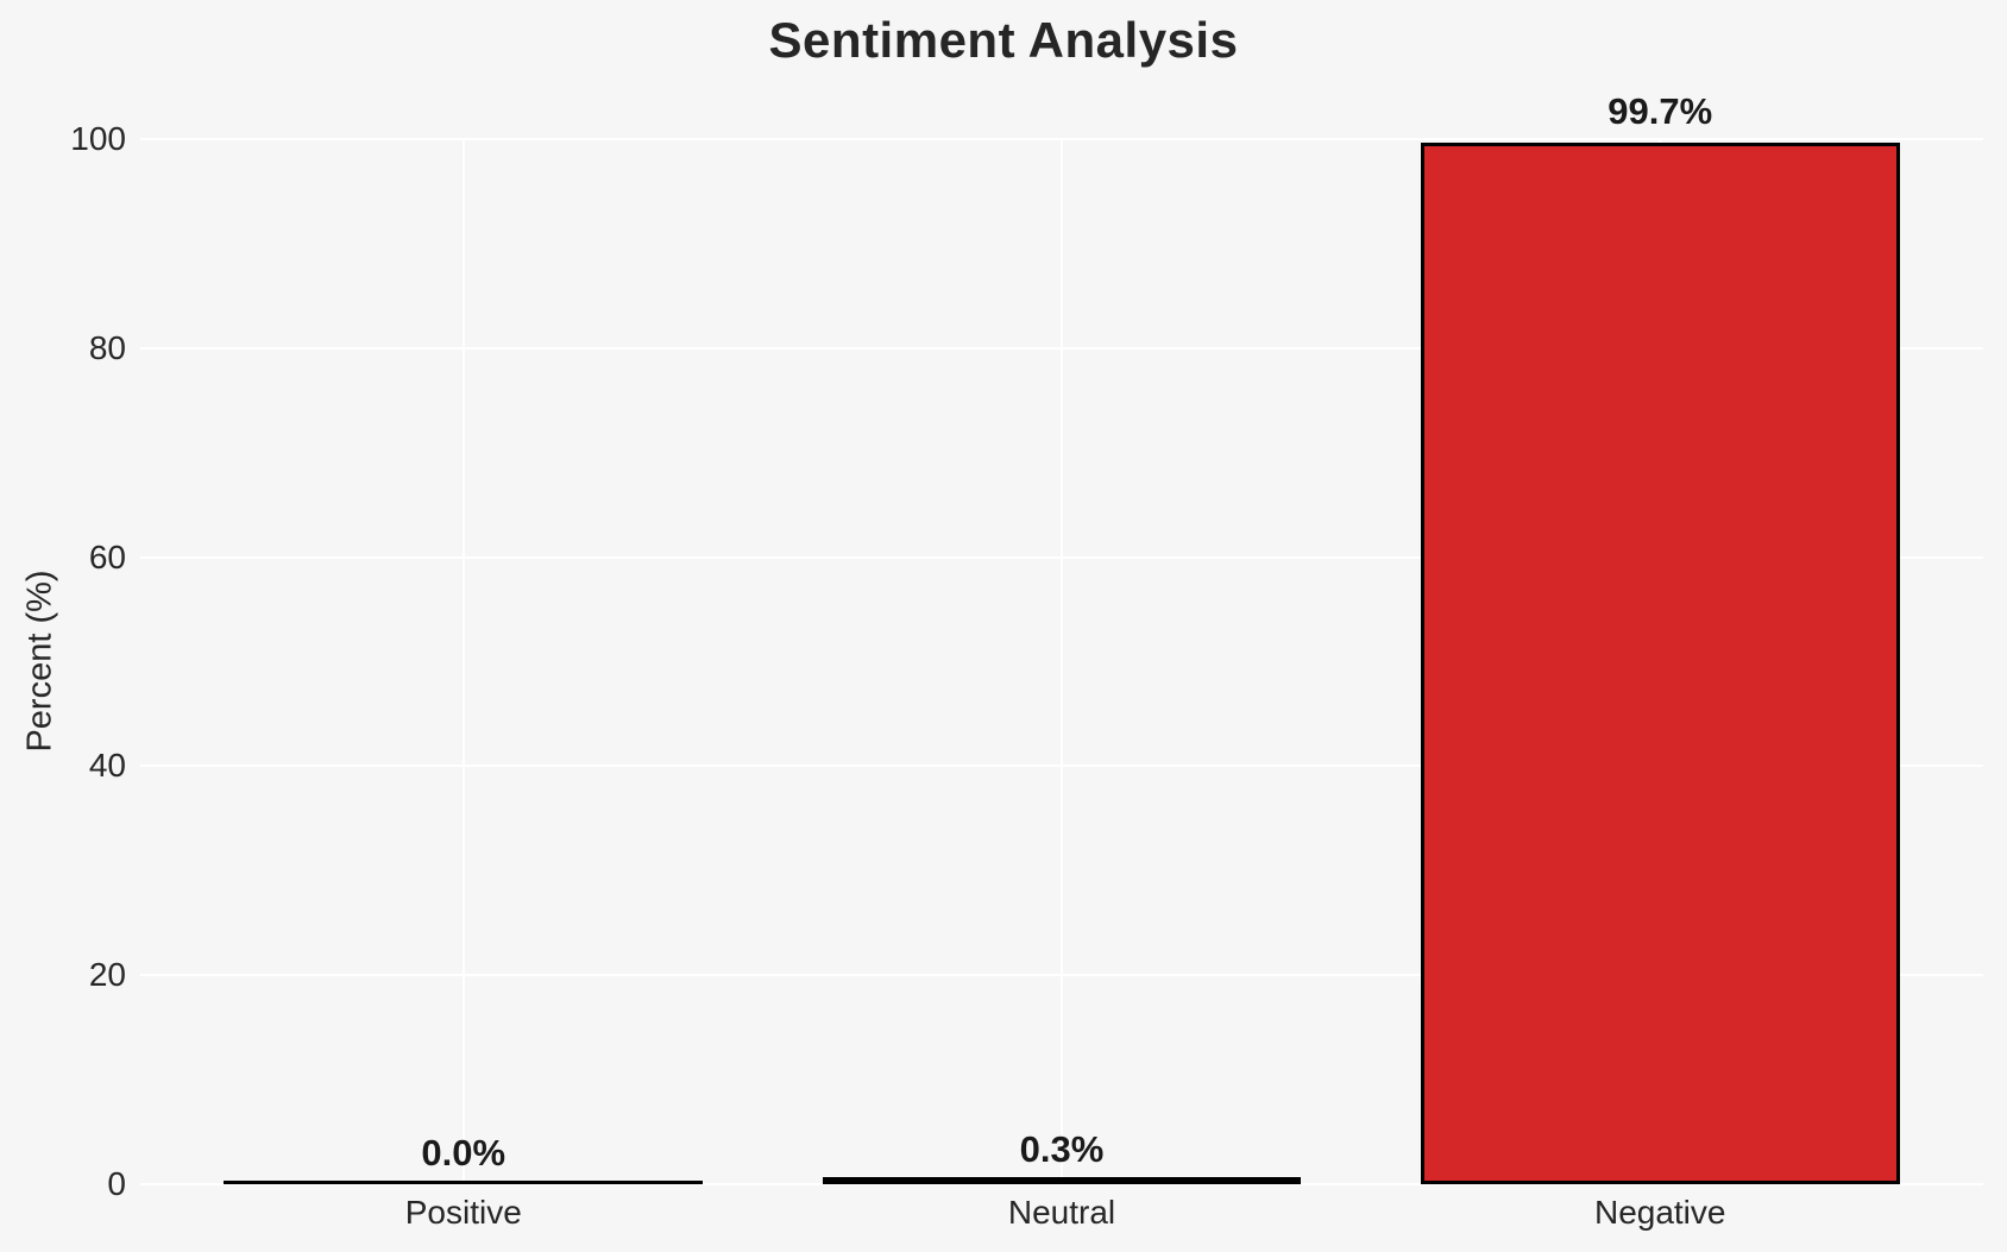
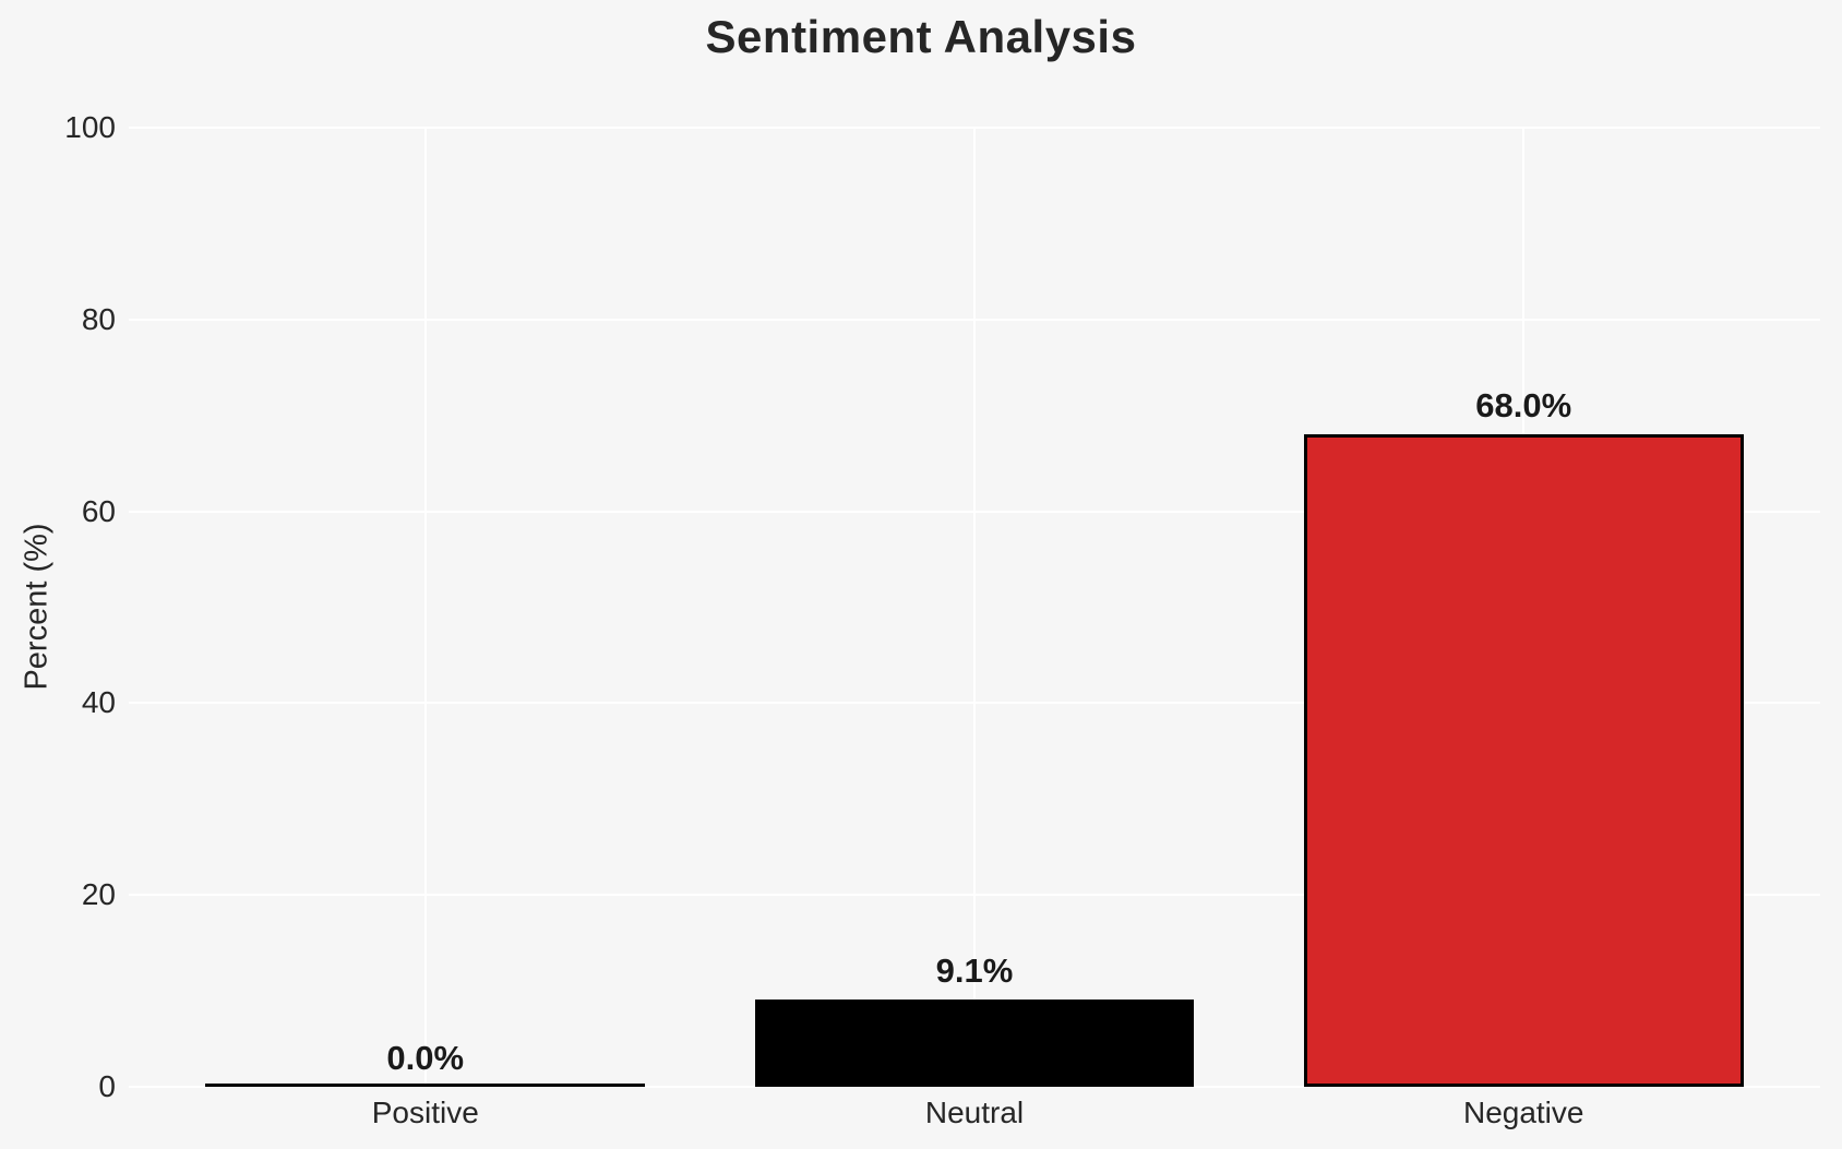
Neutral: 0.3% -> 9.1%
Negative: 99.7% -> 68.0%
